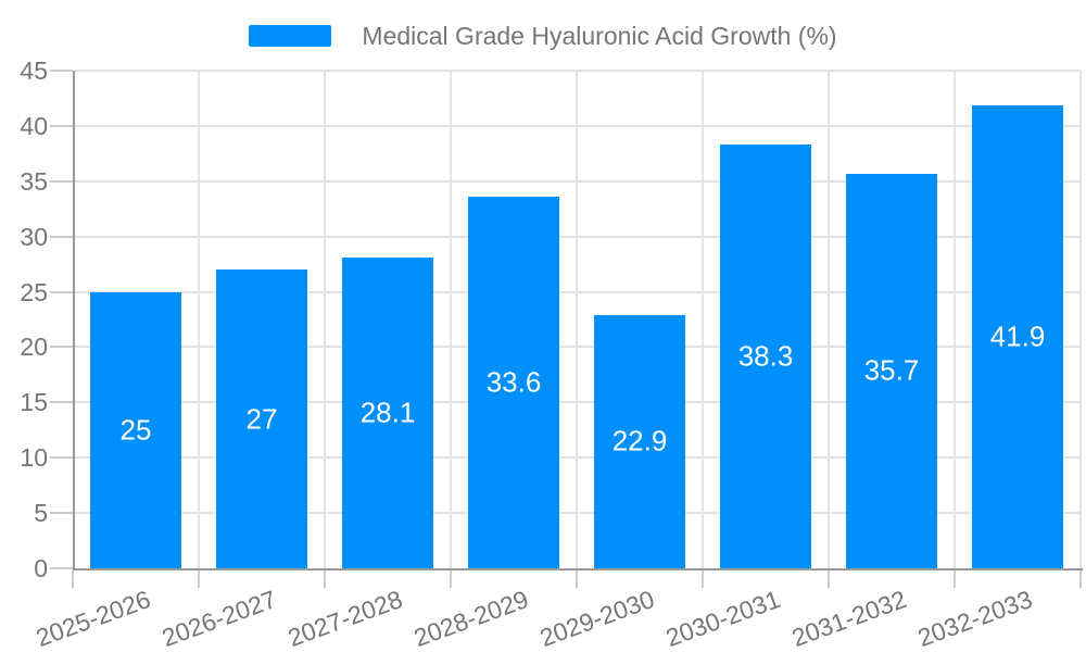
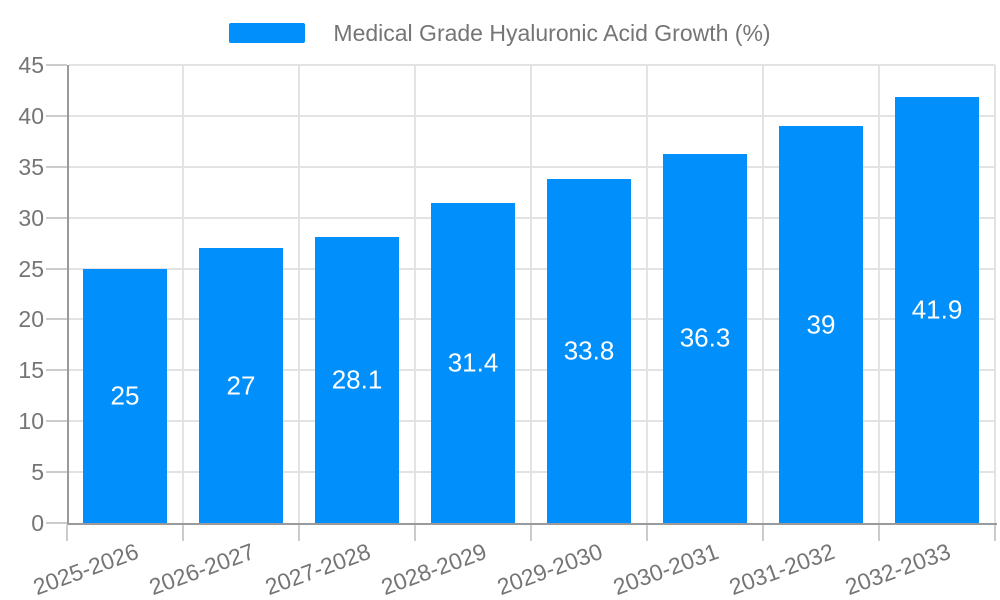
2028-2029: 33.6 -> 31.4
2029-2030: 22.9 -> 33.8
2030-2031: 38.3 -> 36.3
2031-2032: 35.7 -> 39
